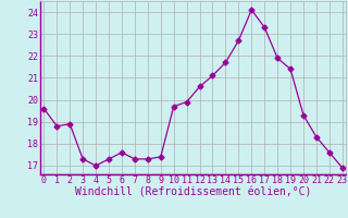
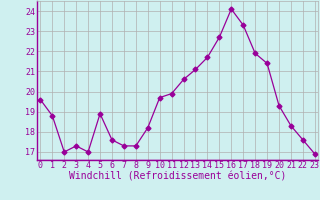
2: 18.9 -> 17.0
5: 17.3 -> 18.9
9: 17.4 -> 18.2
